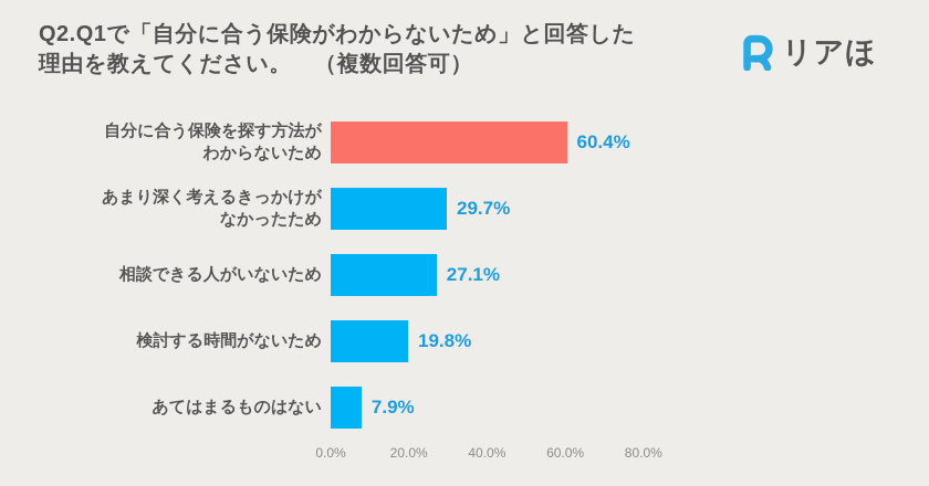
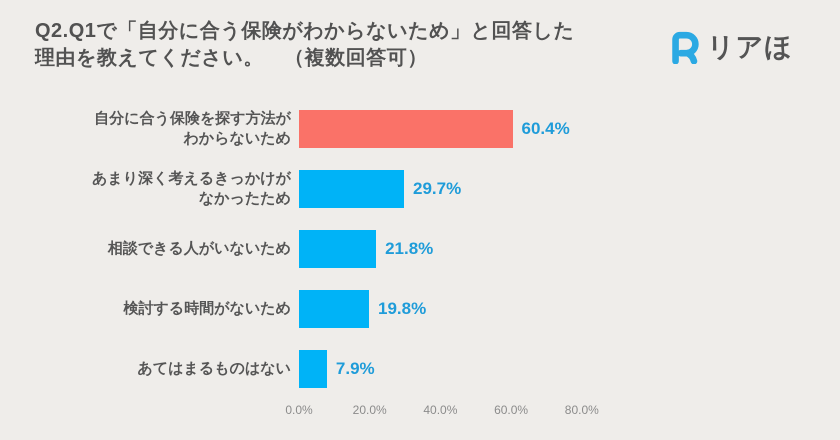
相談できる人がいないため: 27.1% -> 21.8%
